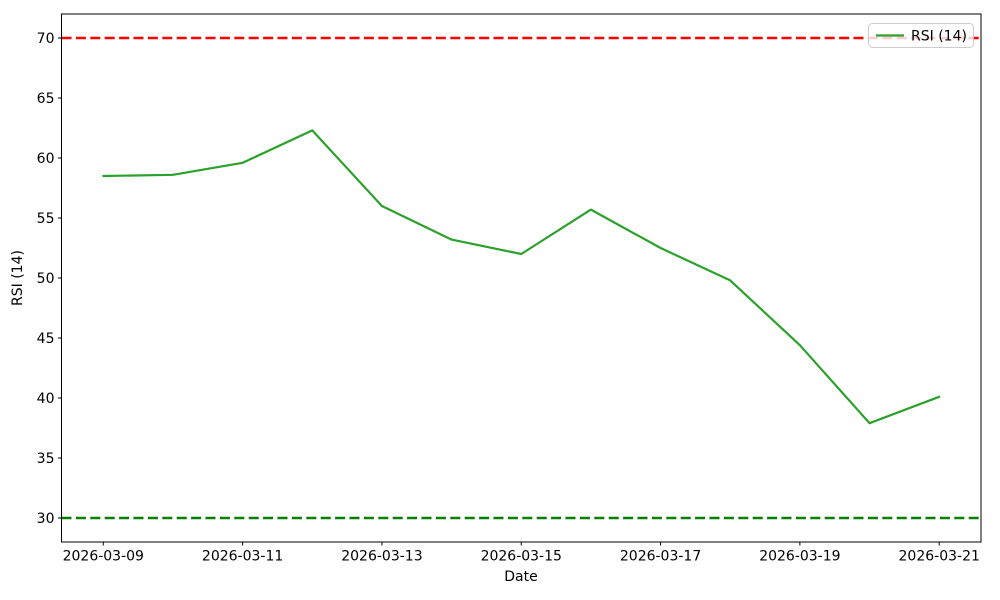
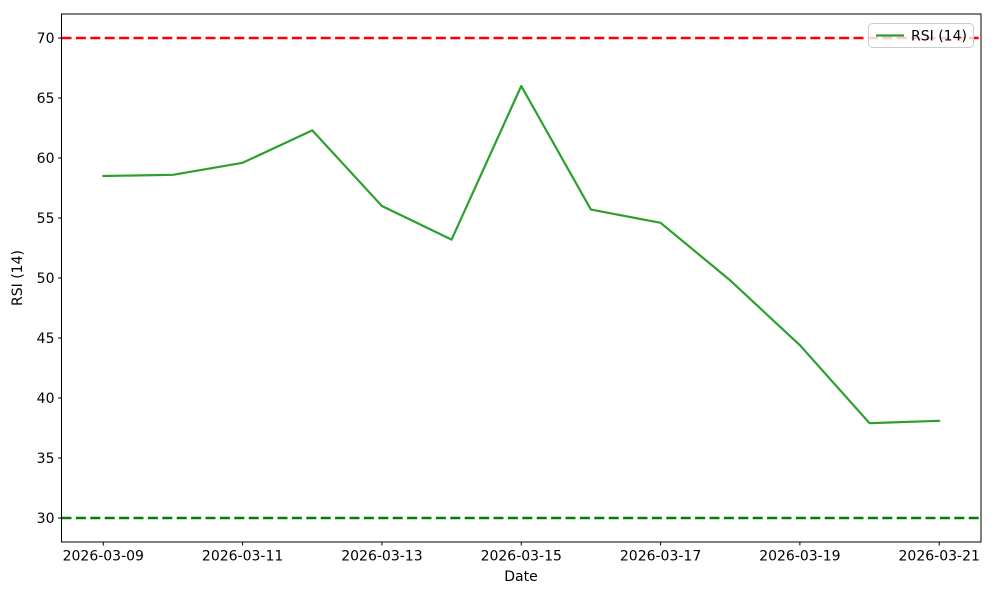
2026-03-15: 52.0 -> 66.0
2026-03-17: 52.5 -> 54.6
2026-03-21: 40.1 -> 38.1
